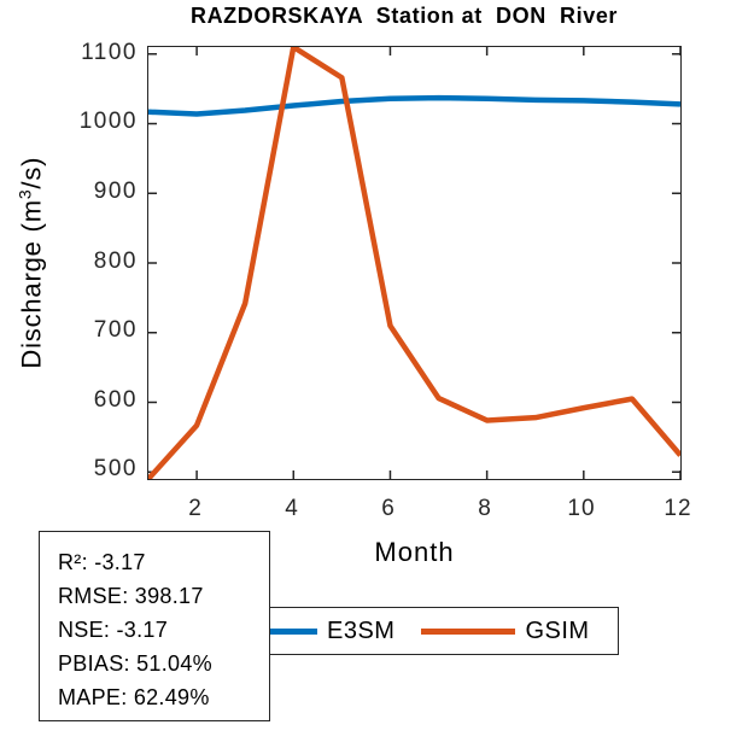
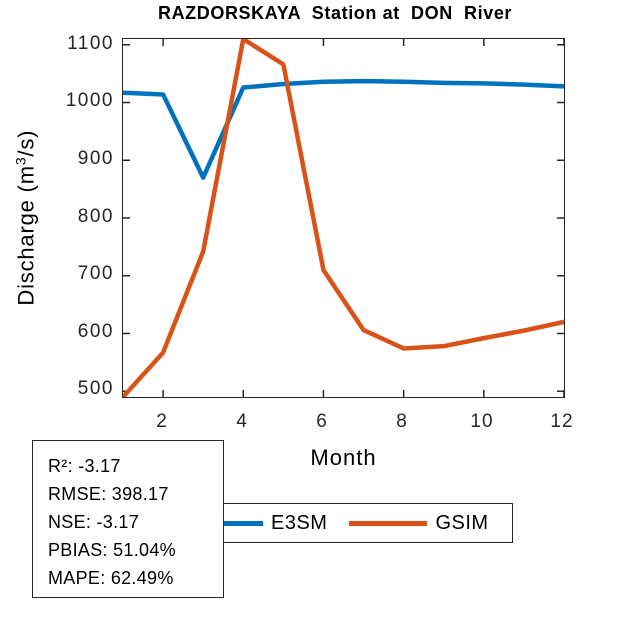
E3SM/3: 1020 -> 870
GSIM/12: 520 -> 620
